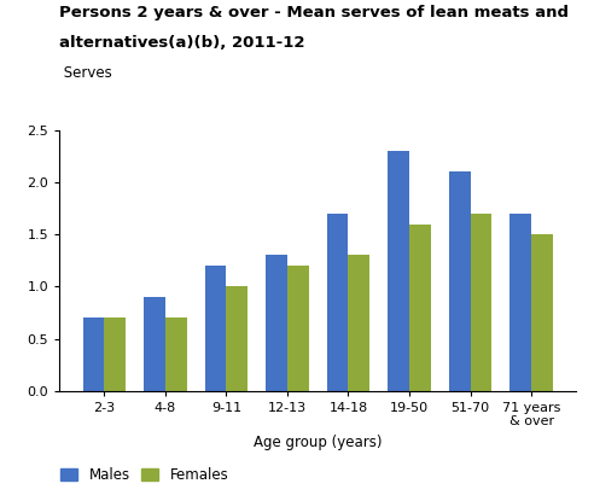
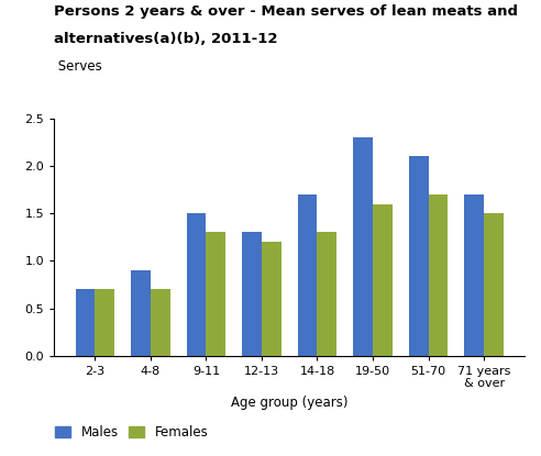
Males/9-11: 1.2 -> 1.5
Females/9-11: 1.0 -> 1.3
